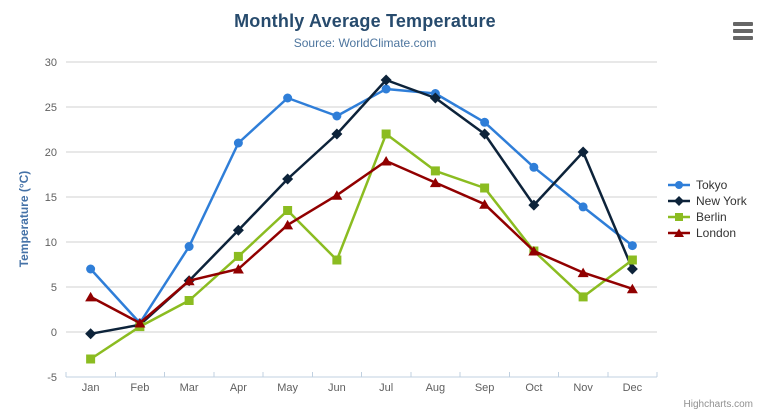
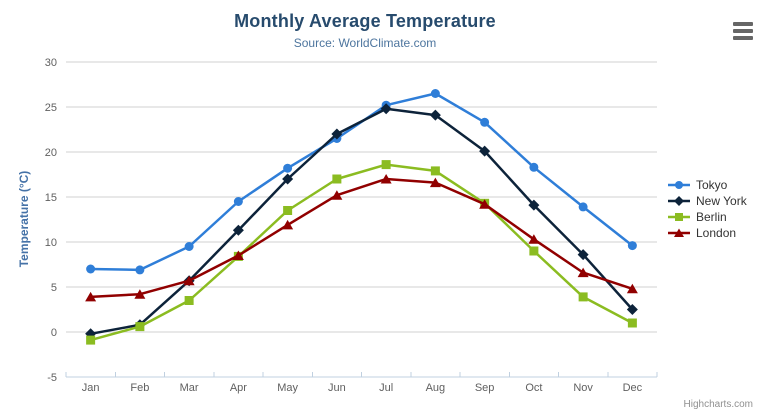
Berlin/Jan: -3 -> -1
Tokyo/Feb: 1 -> 7
London/Feb: 1 -> 4
Tokyo/Apr: 21 -> 14
London/Apr: 7 -> 8
Tokyo/May: 26 -> 18
Tokyo/Jun: 24 -> 22
Berlin/Jun: 8 -> 17
Tokyo/Jul: 27 -> 25
New York/Jul: 28 -> 25
Berlin/Jul: 22 -> 19
London/Jul: 19 -> 17
New York/Aug: 26 -> 24
New York/Sep: 22 -> 20
Berlin/Sep: 16 -> 14
London/Oct: 9 -> 10
New York/Nov: 20 -> 9
New York/Dec: 7 -> 2
Berlin/Dec: 8 -> 1
